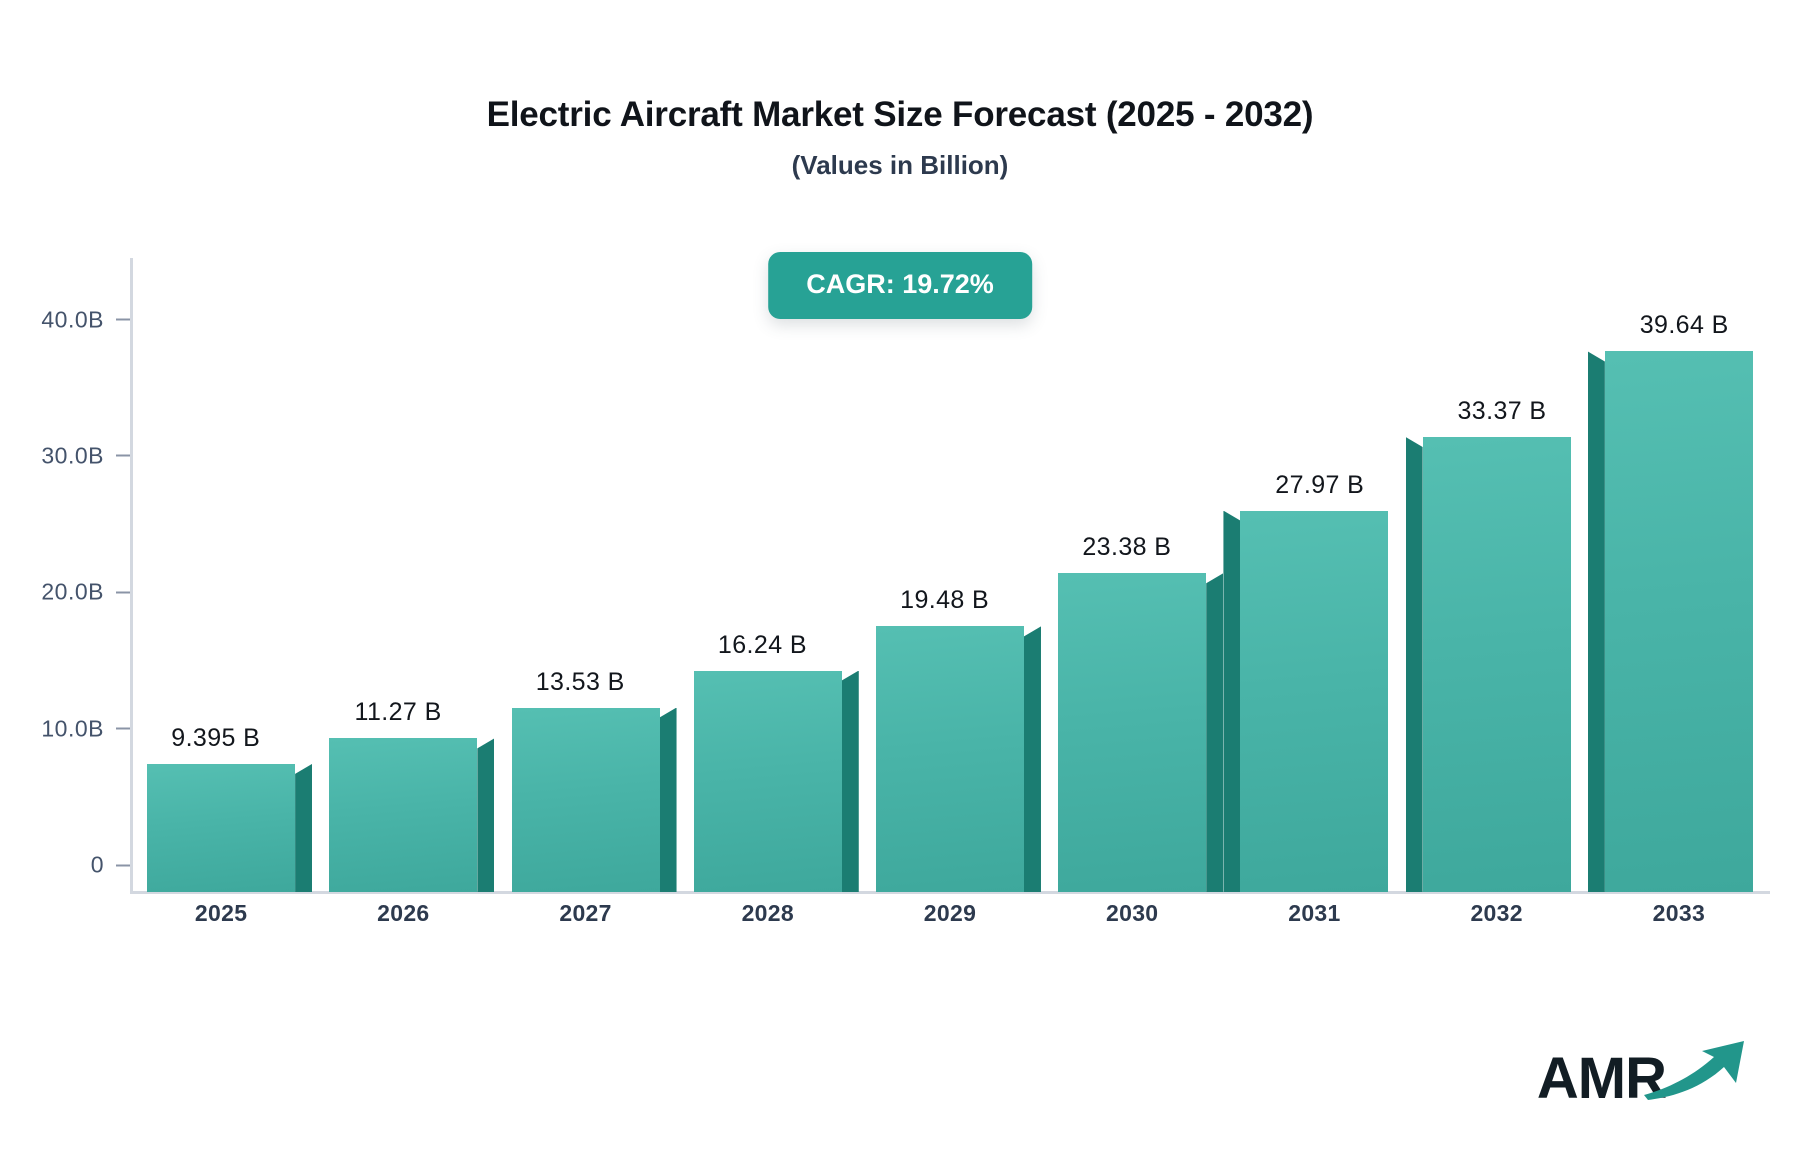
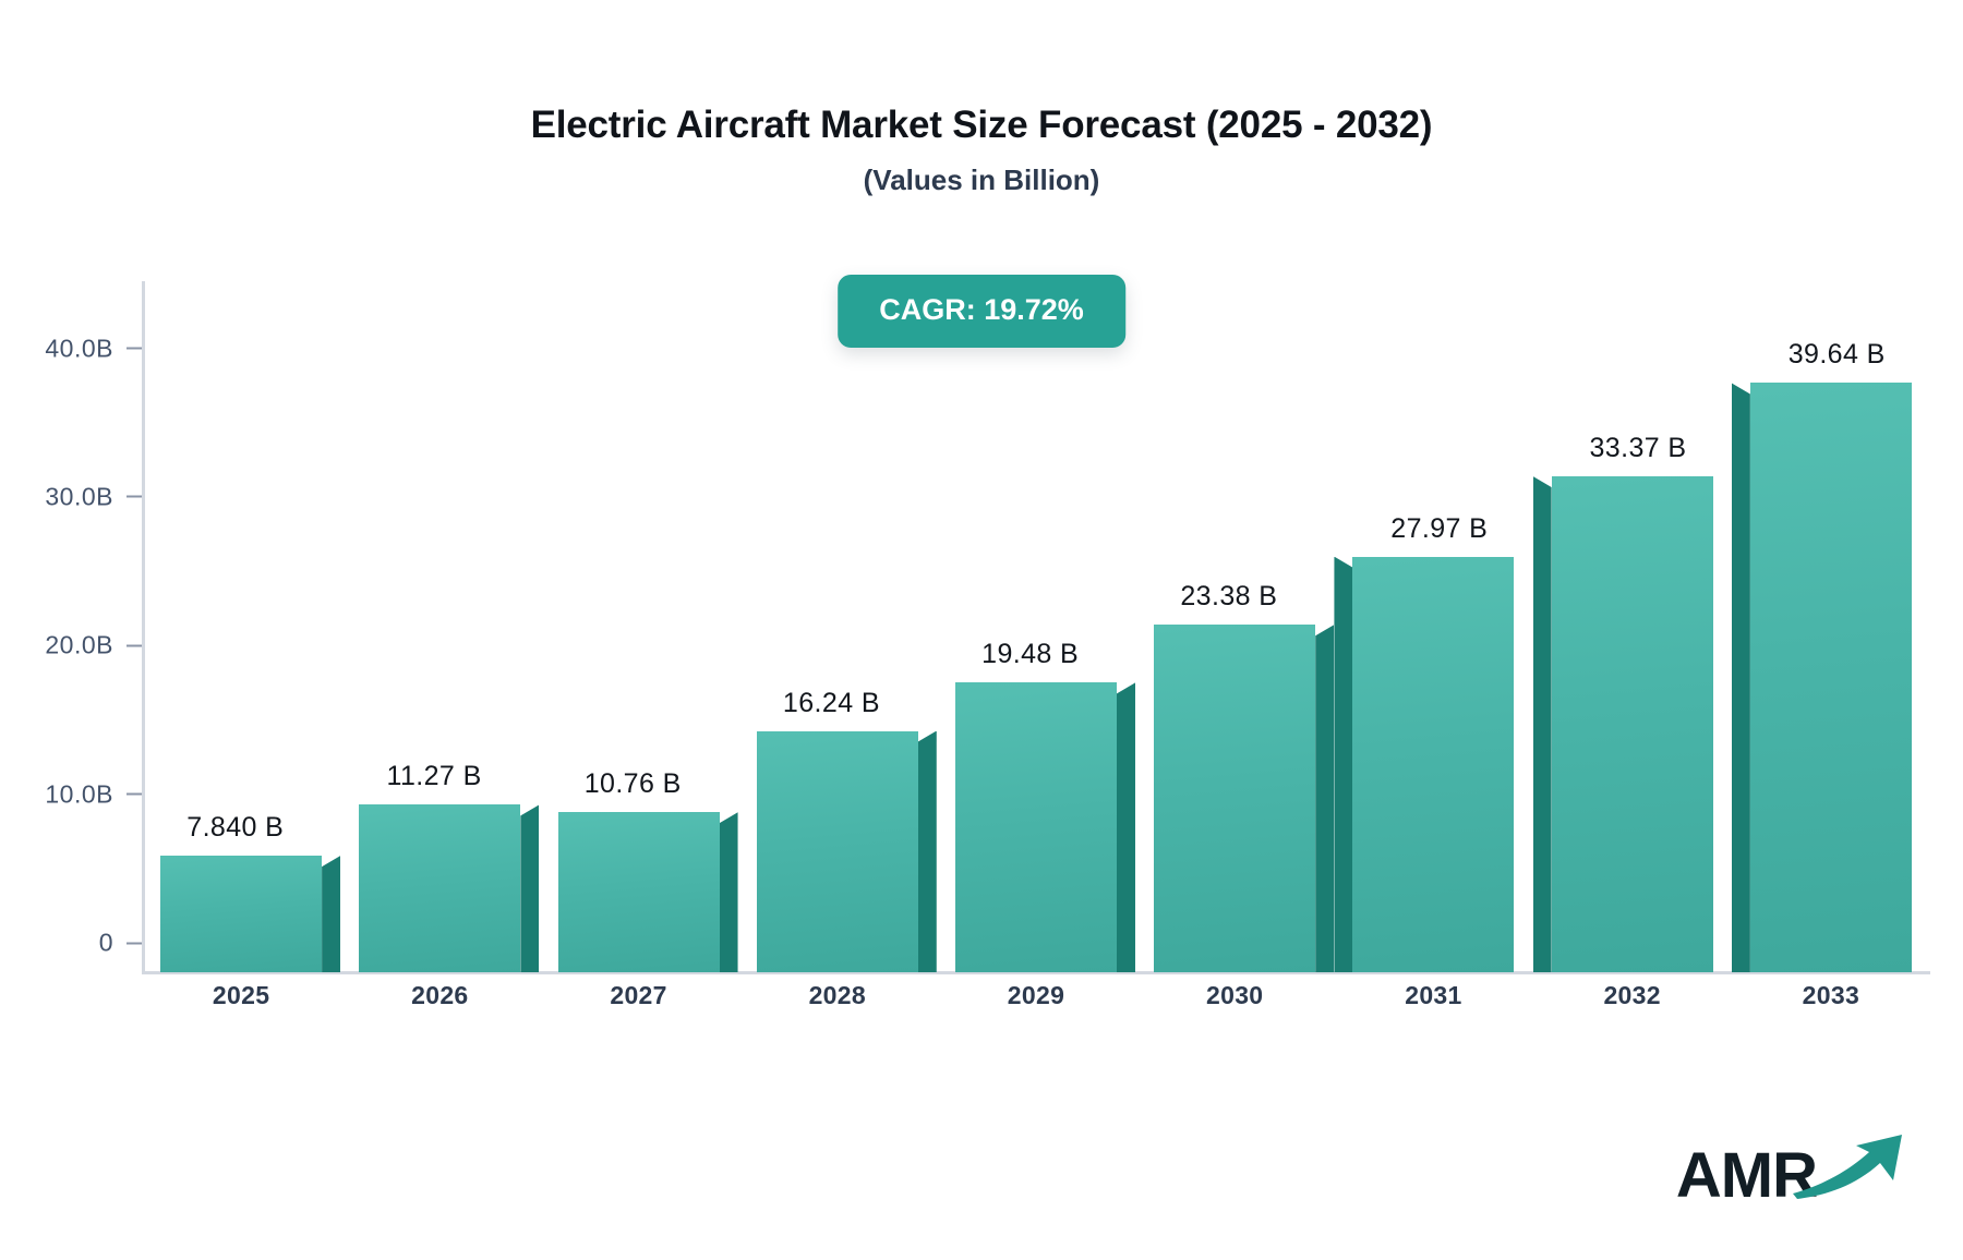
2025: 9.395 -> 7.840
2027: 13.53 -> 10.76
